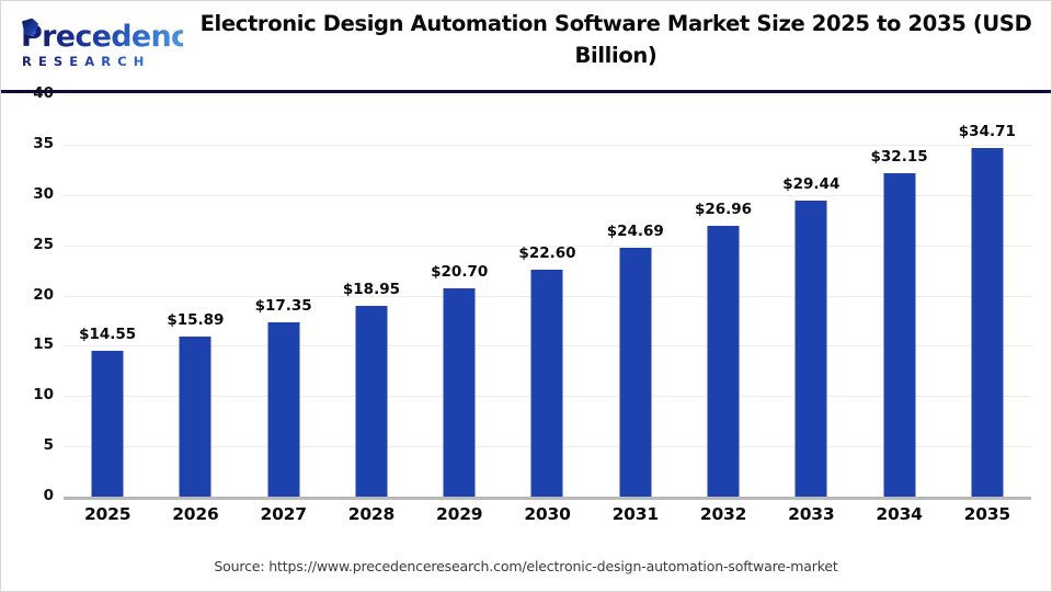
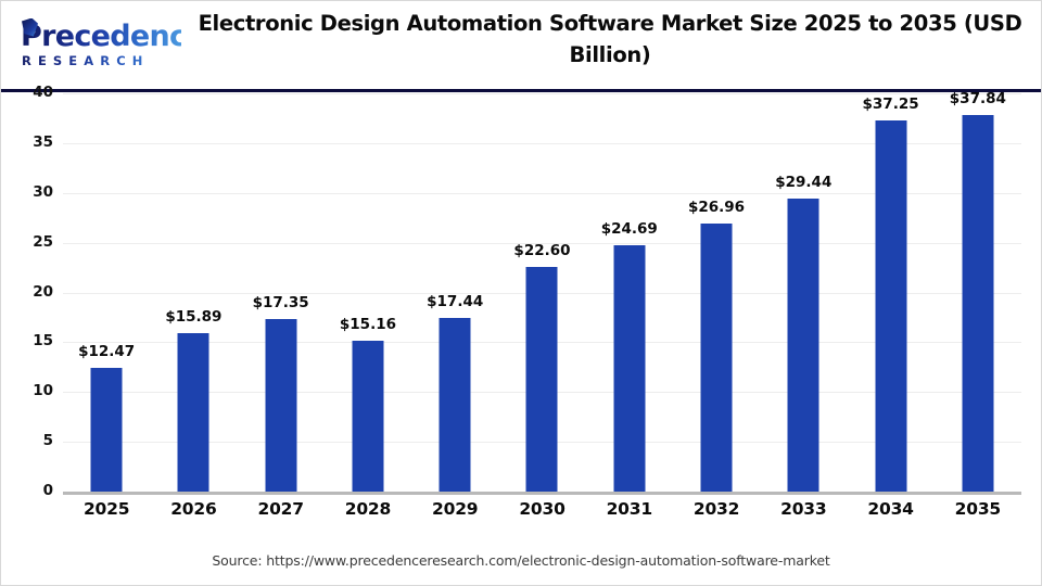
2025: $14.55 -> $12.47
2028: $18.95 -> $15.16
2029: $20.70 -> $17.44
2034: $32.15 -> $37.25
2035: $34.71 -> $37.84
